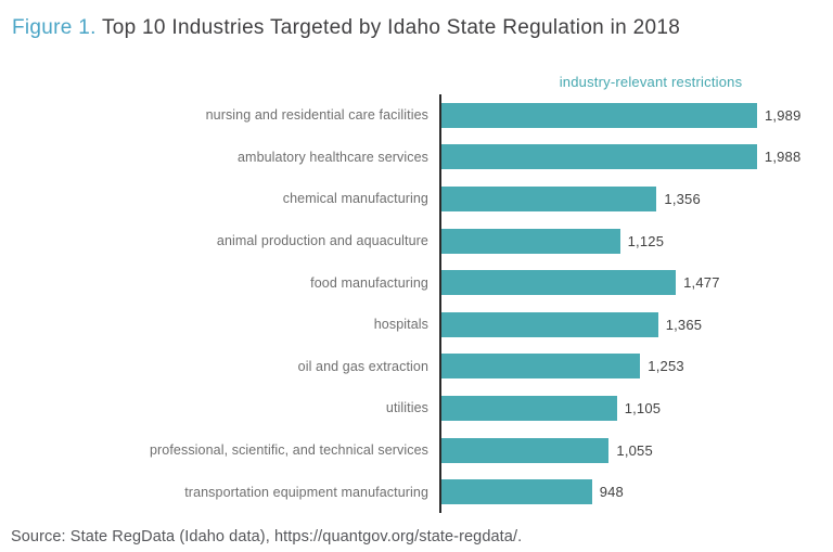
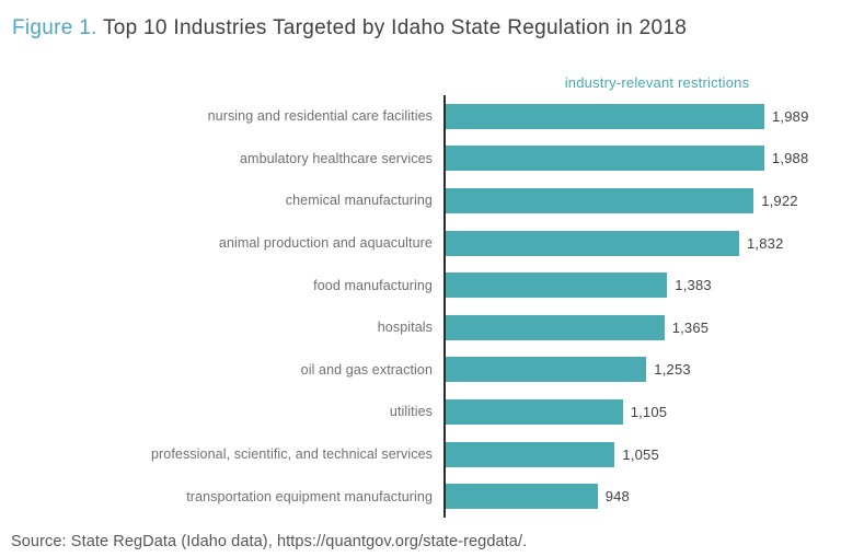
chemical manufacturing: 1,356 -> 1,922
animal production and aquaculture: 1,125 -> 1,832
food manufacturing: 1,477 -> 1,383
